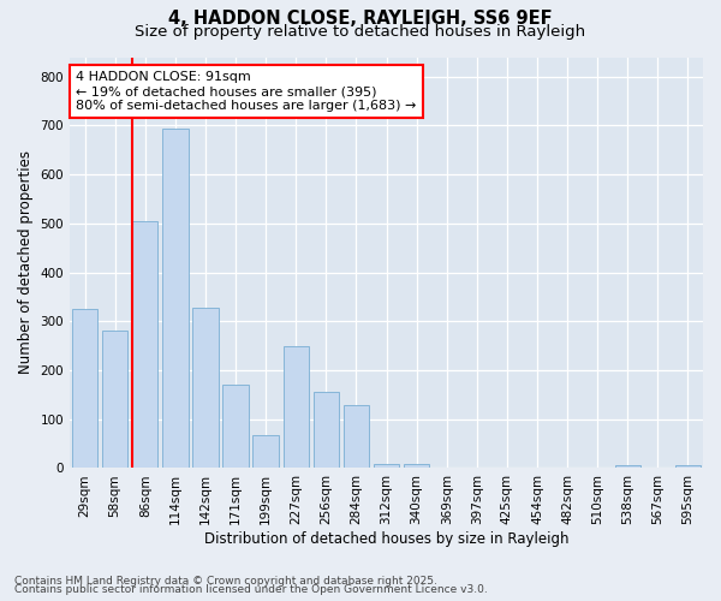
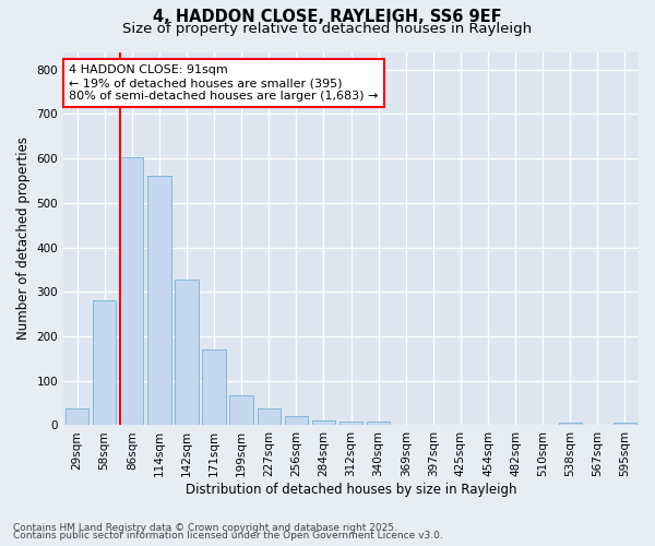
29sqm: 325 -> 38
86sqm: 505 -> 603
114sqm: 695 -> 560
227sqm: 250 -> 38
256sqm: 155 -> 20
284sqm: 130 -> 12
